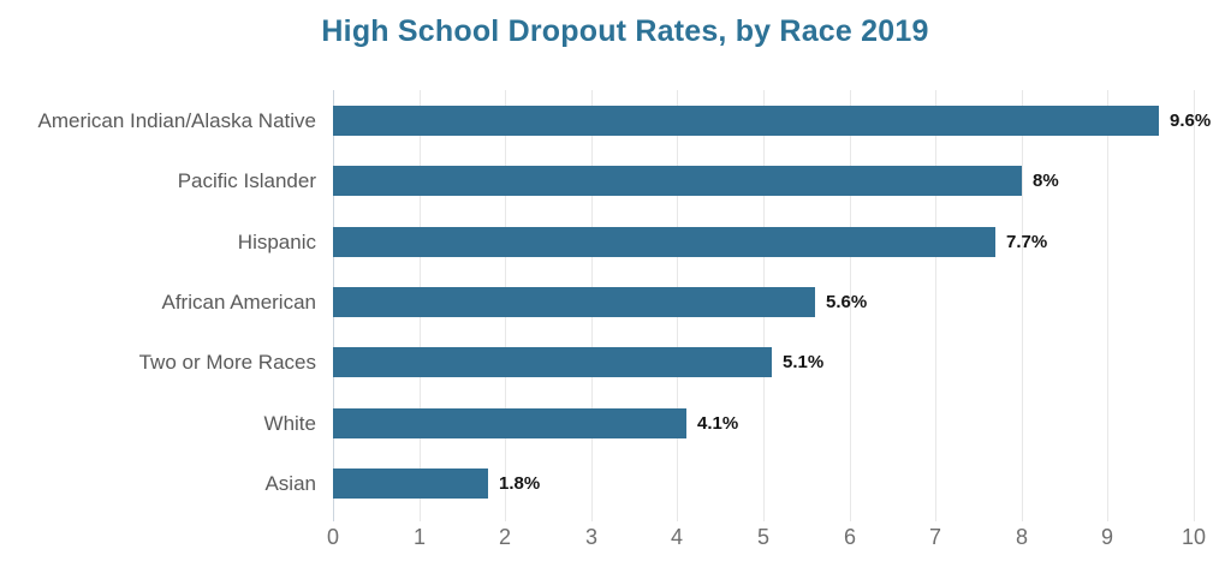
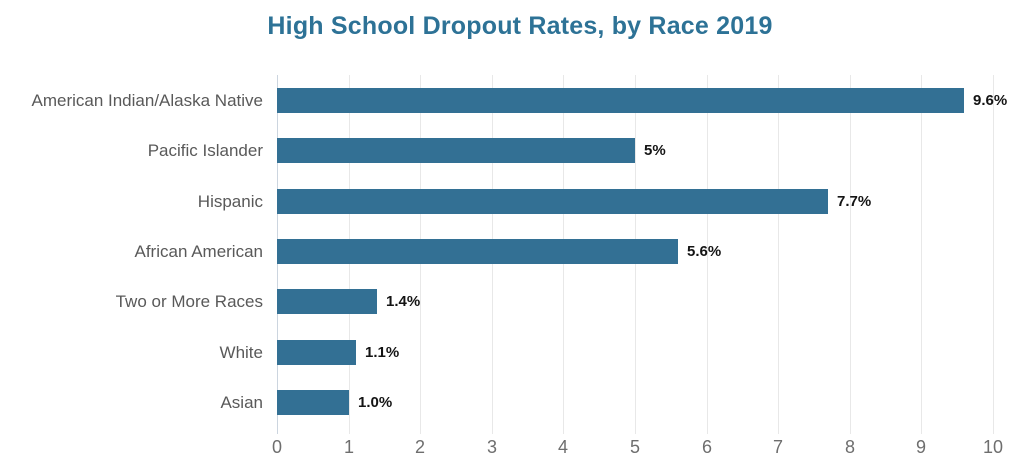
Pacific Islander: 8% -> 5%
Two or More Races: 5.1% -> 1.4%
White: 4.1% -> 1.1%
Asian: 1.8% -> 1.0%
